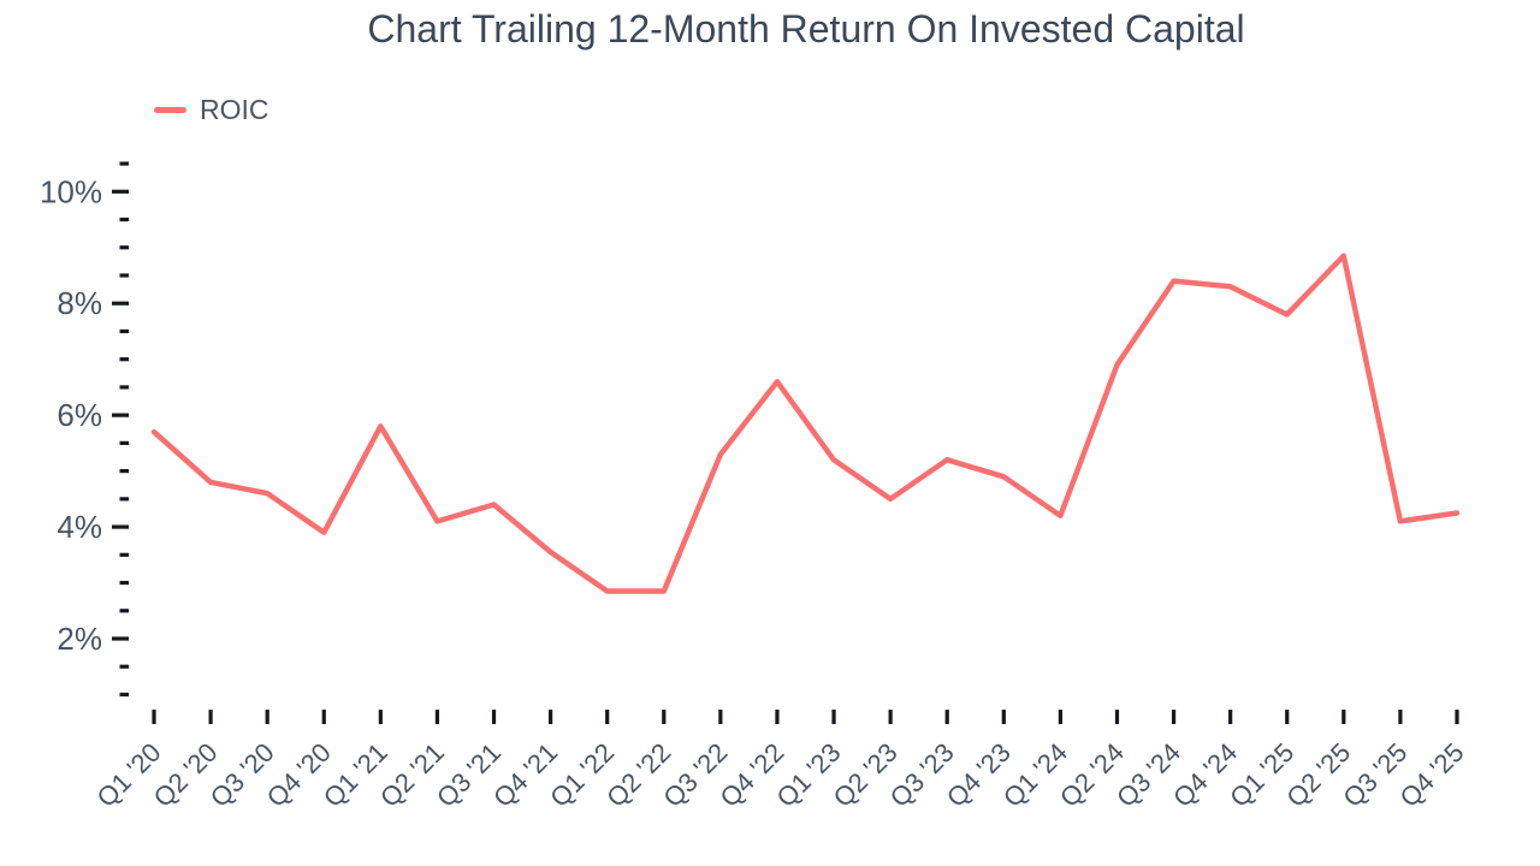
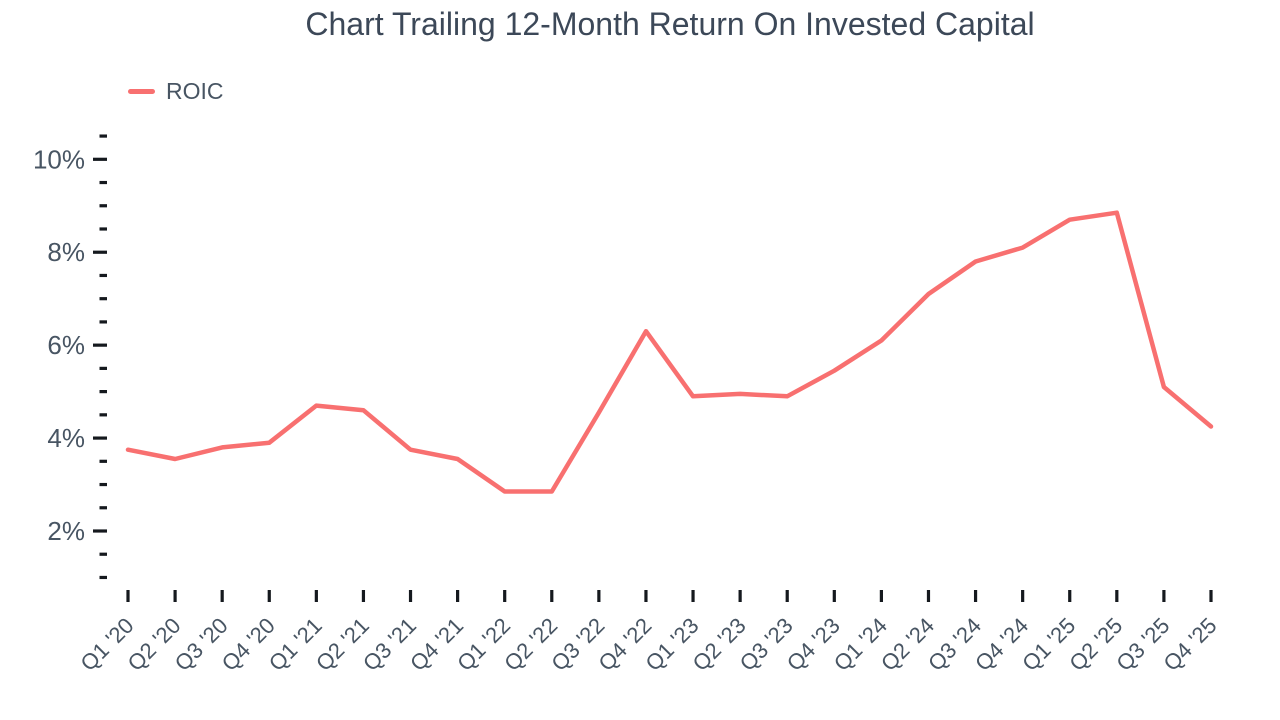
Q1 '20: 5.7% -> 3.8%
Q2 '20: 4.8% -> 3.5%
Q3 '20: 4.6% -> 3.8%
Q1 '21: 5.8% -> 4.7%
Q2 '21: 4.1% -> 4.6%
Q3 '21: 4.4% -> 3.8%
Q3 '22: 5.3% -> 4.5%
Q4 '22: 6.6% -> 6.3%
Q1 '23: 5.2% -> 4.9%
Q2 '23: 4.5% -> 5.0%
Q3 '23: 5.2% -> 4.9%
Q4 '23: 4.9% -> 5.5%
Q1 '24: 4.2% -> 6.1%
Q2 '24: 6.9% -> 7.1%
Q3 '24: 8.4% -> 7.8%
Q4 '24: 8.3% -> 8.1%
Q1 '25: 7.8% -> 8.7%
Q3 '25: 4.1% -> 5.1%
